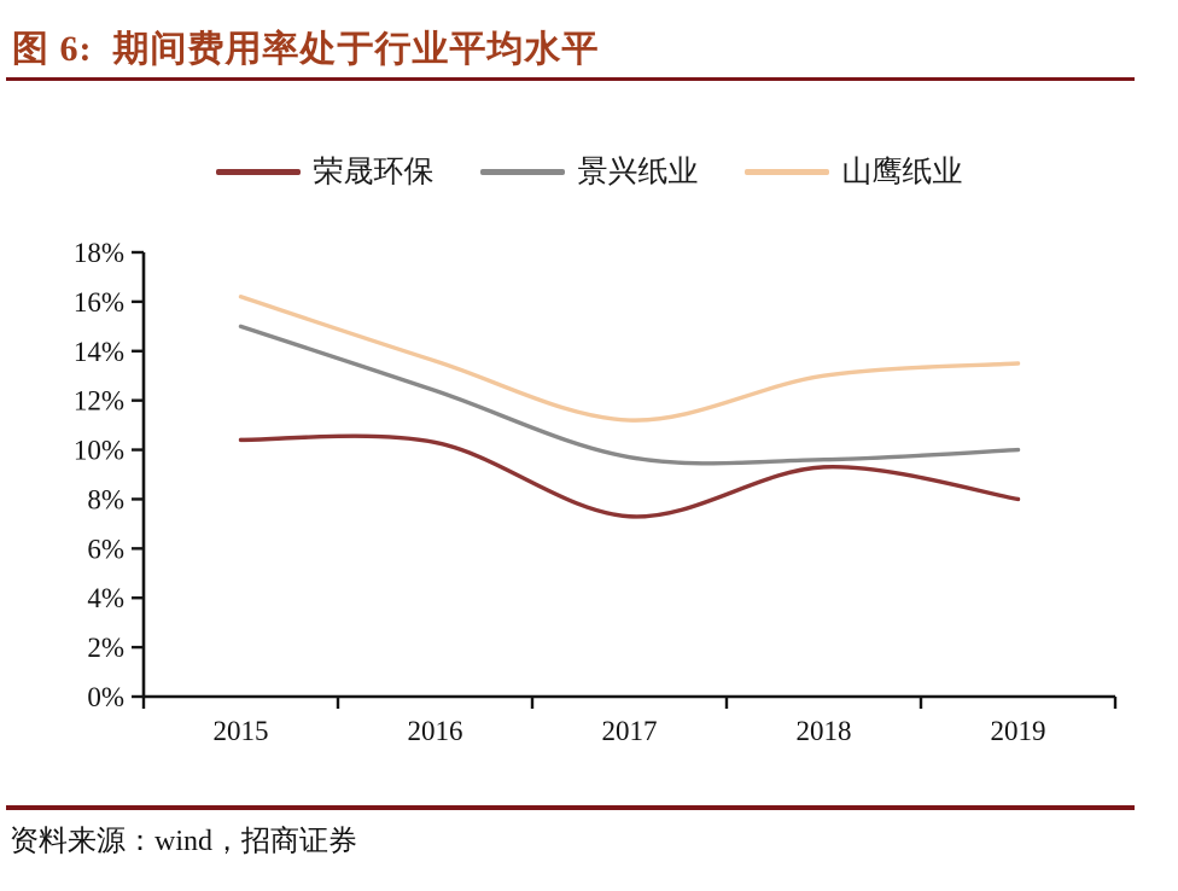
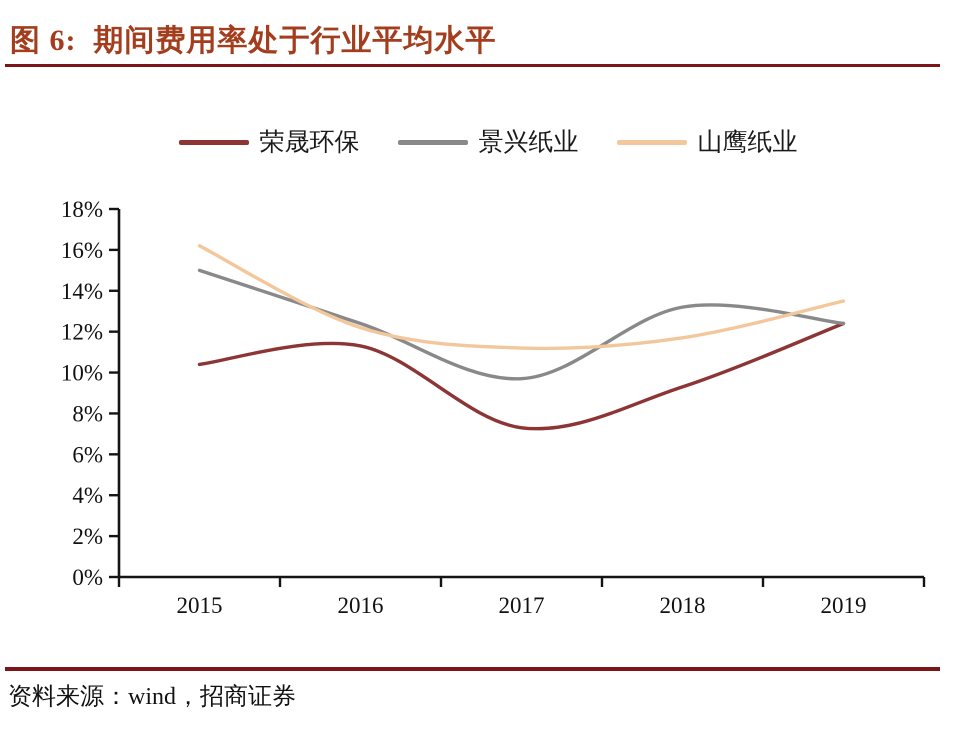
荣晟环保/2016: 10.3% -> 11.3%
山鹰纸业/2016: 13.6% -> 12.2%
景兴纸业/2018: 9.6% -> 13.2%
山鹰纸业/2018: 13.0% -> 11.7%
荣晟环保/2019: 8.0% -> 12.4%
景兴纸业/2019: 10.0% -> 12.4%
